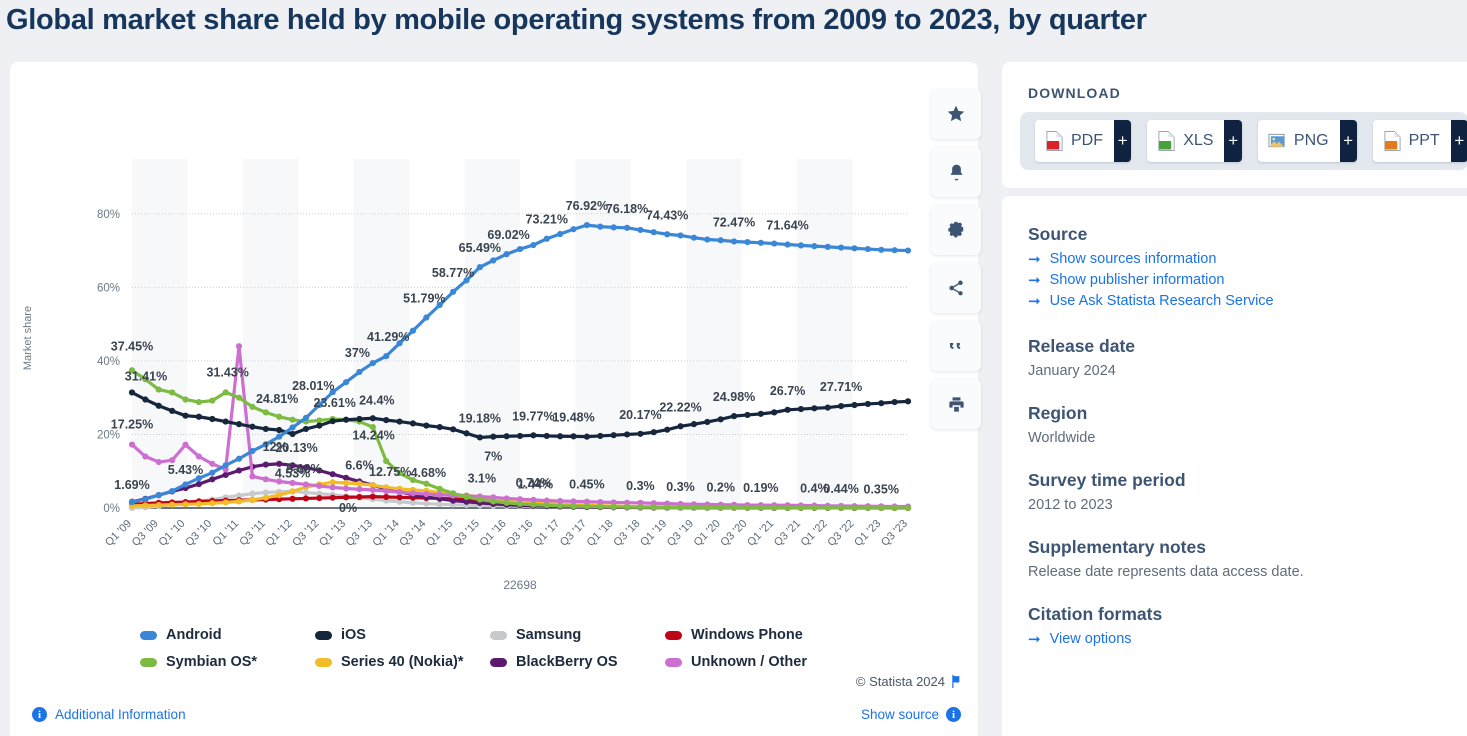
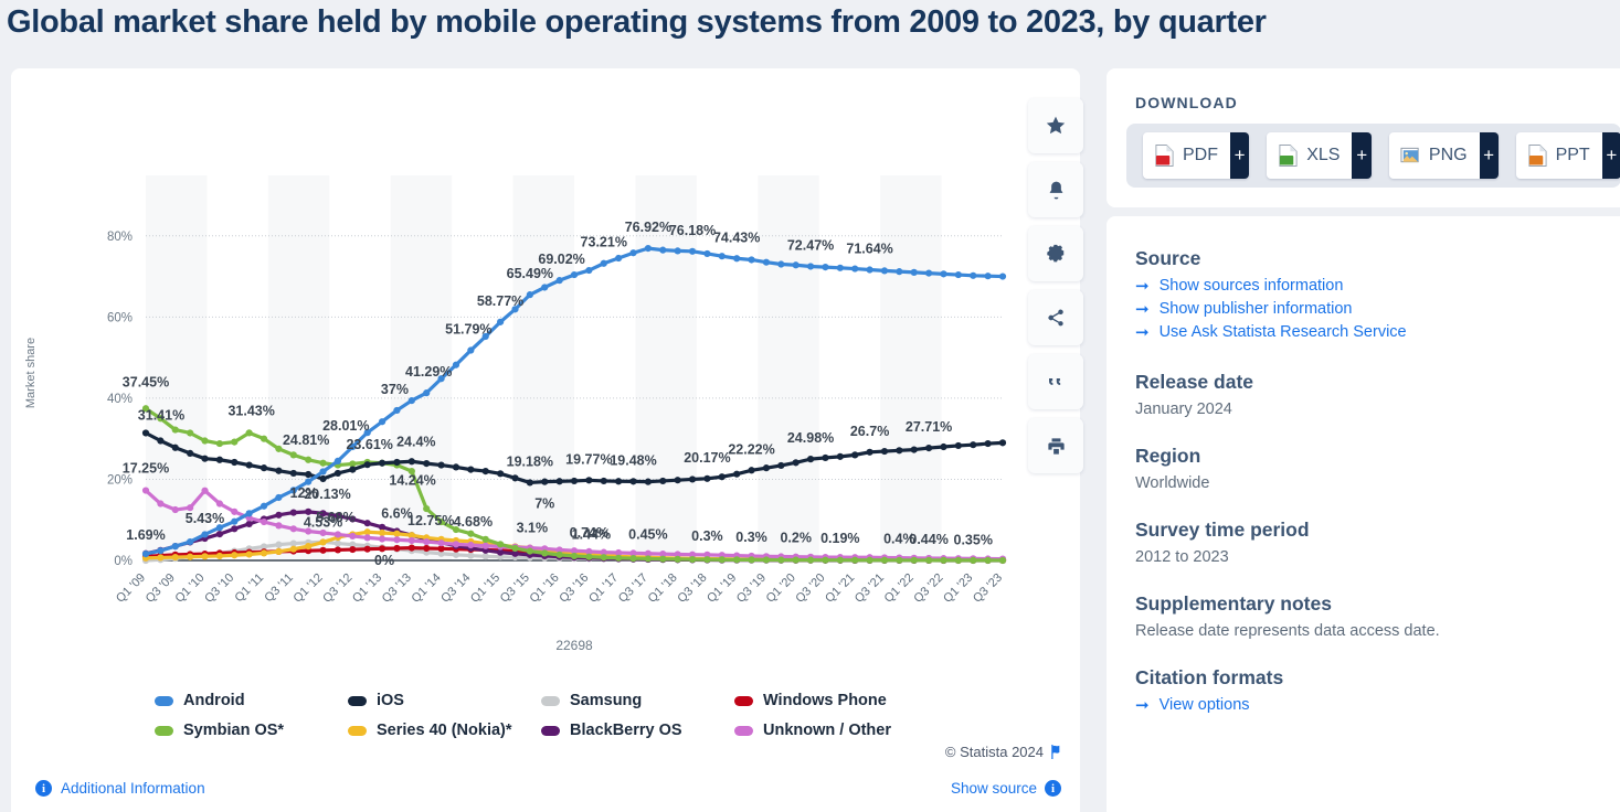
Unknown / Other/Q1 '11: 44% -> 10%
